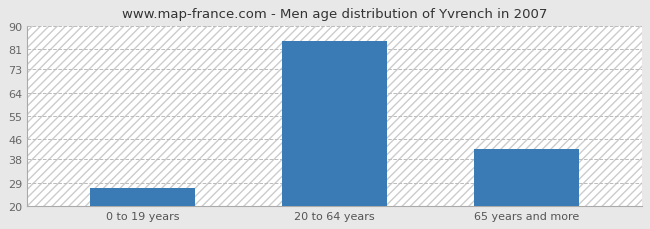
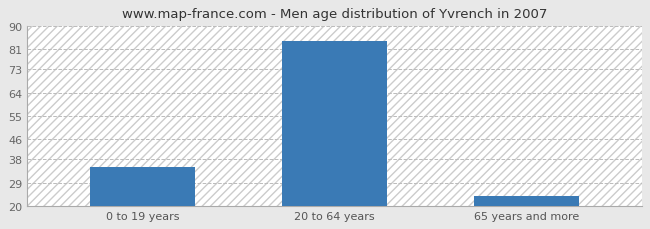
0 to 19 years: 27 -> 35
65 years and more: 42 -> 24
